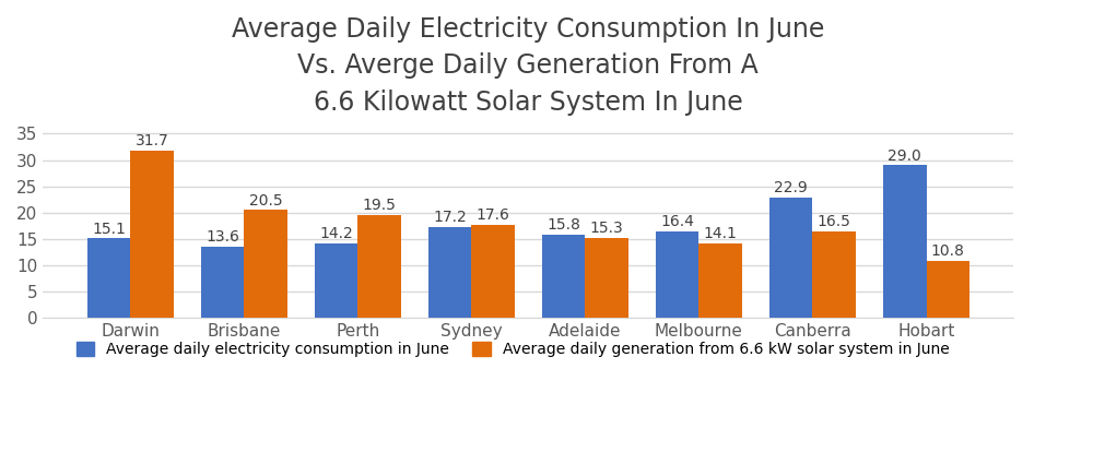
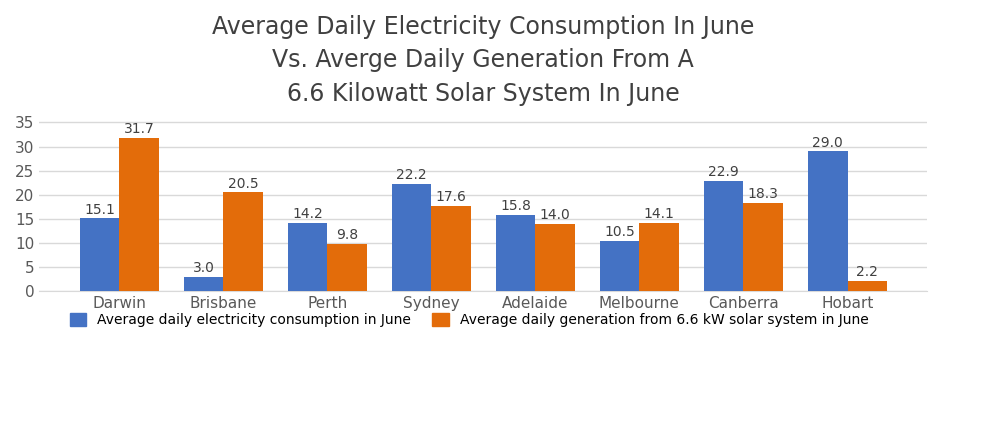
Average daily electricity consumption in June/Brisbane: 13.6 -> 3.0
Average daily generation from 6.6 kW solar system in June/Perth: 19.5 -> 9.8
Average daily electricity consumption in June/Sydney: 17.2 -> 22.2
Average daily generation from 6.6 kW solar system in June/Adelaide: 15.3 -> 14.0
Average daily electricity consumption in June/Melbourne: 16.4 -> 10.5
Average daily generation from 6.6 kW solar system in June/Canberra: 16.5 -> 18.3
Average daily generation from 6.6 kW solar system in June/Hobart: 10.8 -> 2.2
